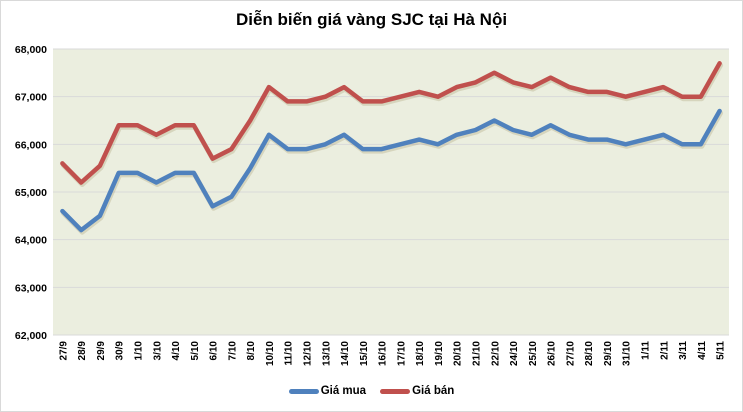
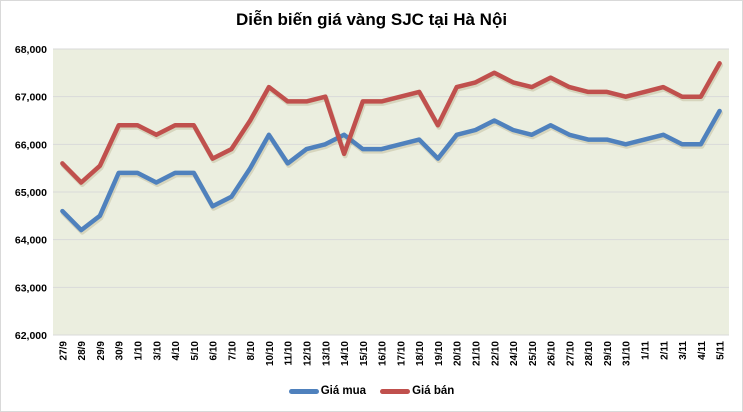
Giá mua/11/10: 65900 -> 65600
Giá bán/14/10: 67200 -> 65800
Giá mua/19/10: 66000 -> 65700
Giá bán/19/10: 67000 -> 66400
